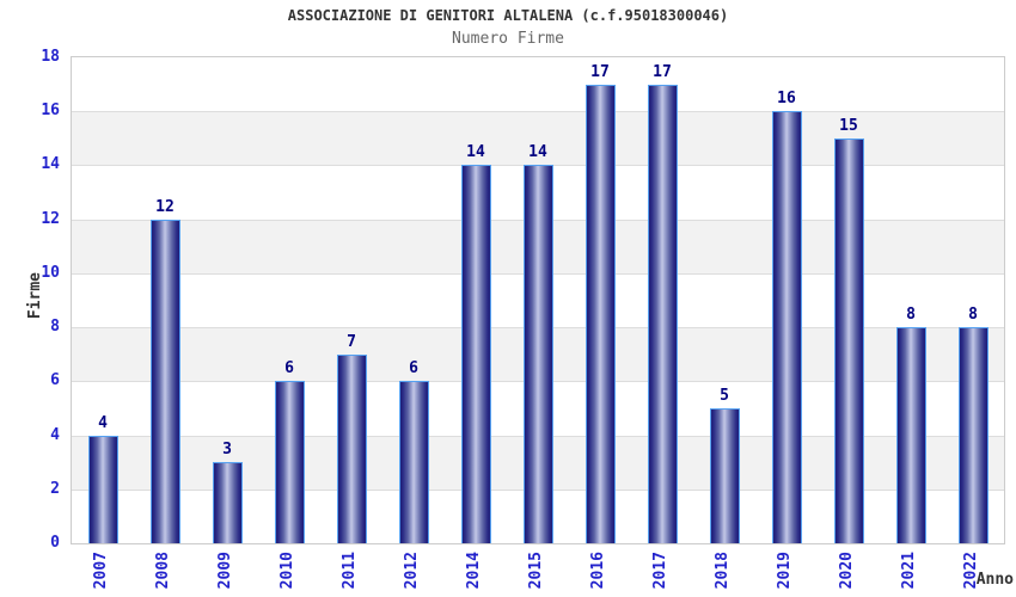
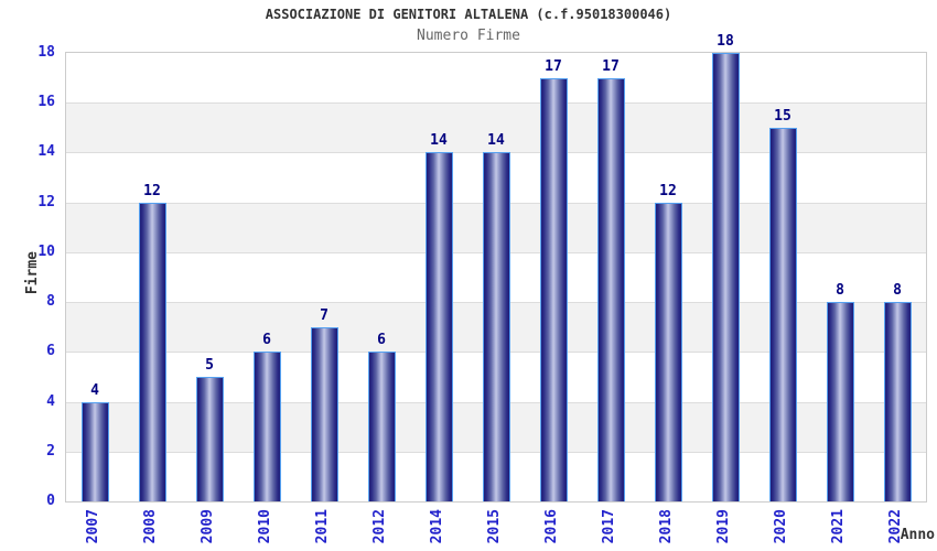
2009: 3 -> 5
2018: 5 -> 12
2019: 16 -> 18
